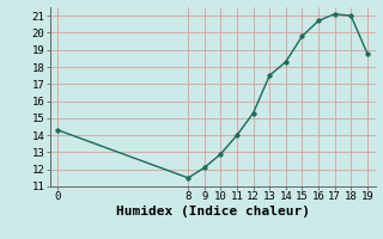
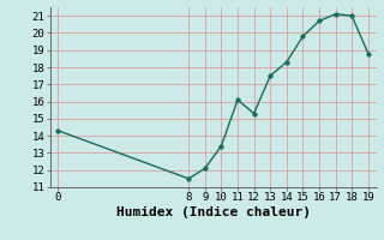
10: 12.9 -> 13.4
11: 14.0 -> 16.1
